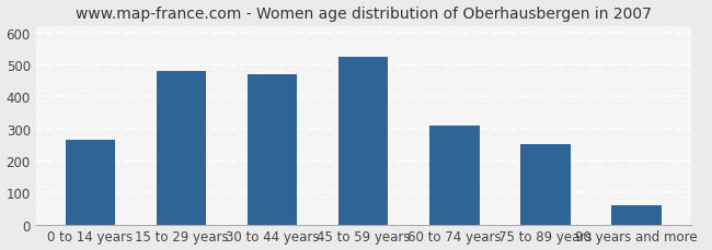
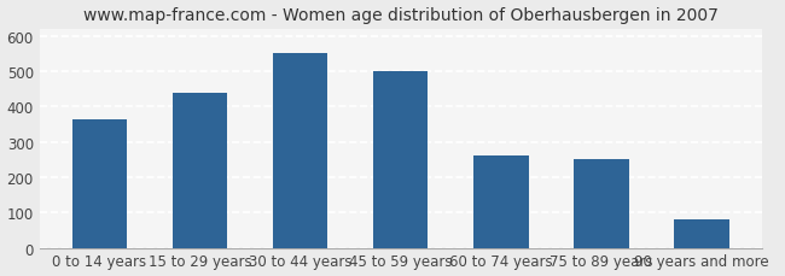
0 to 14 years: 265 -> 365
15 to 29 years: 480 -> 440
30 to 44 years: 470 -> 550
45 to 59 years: 525 -> 500
60 to 74 years: 310 -> 263
90 years and more: 60 -> 82
